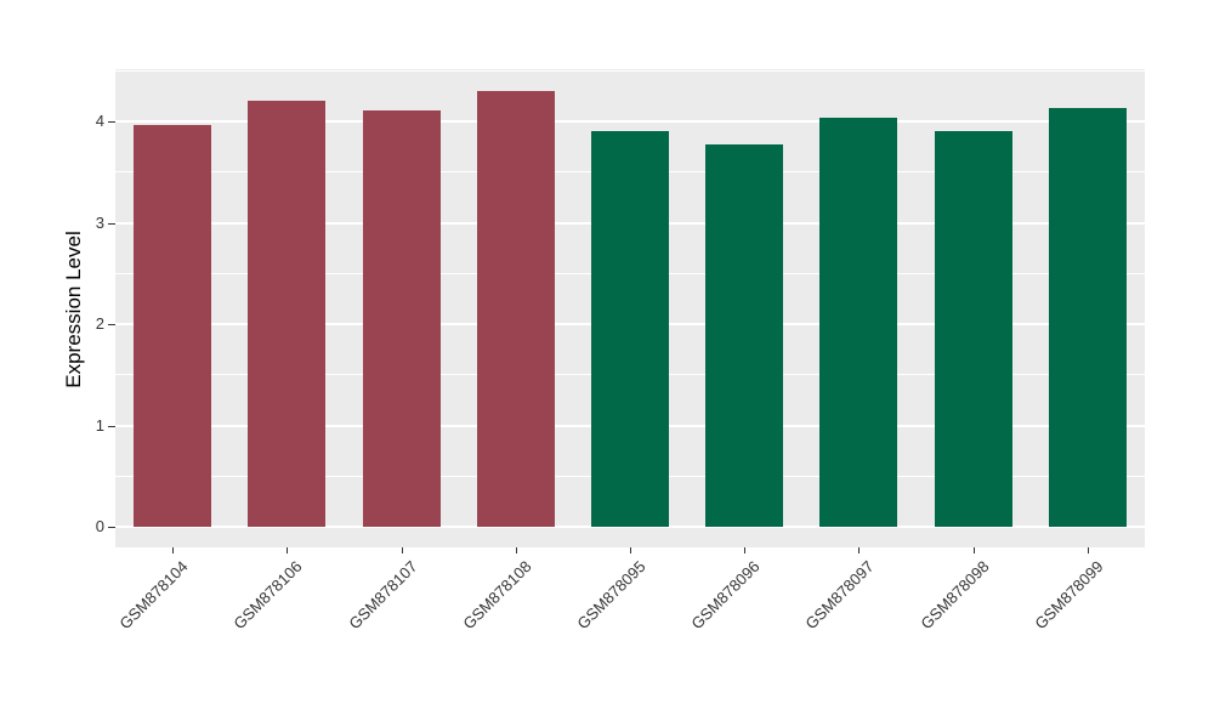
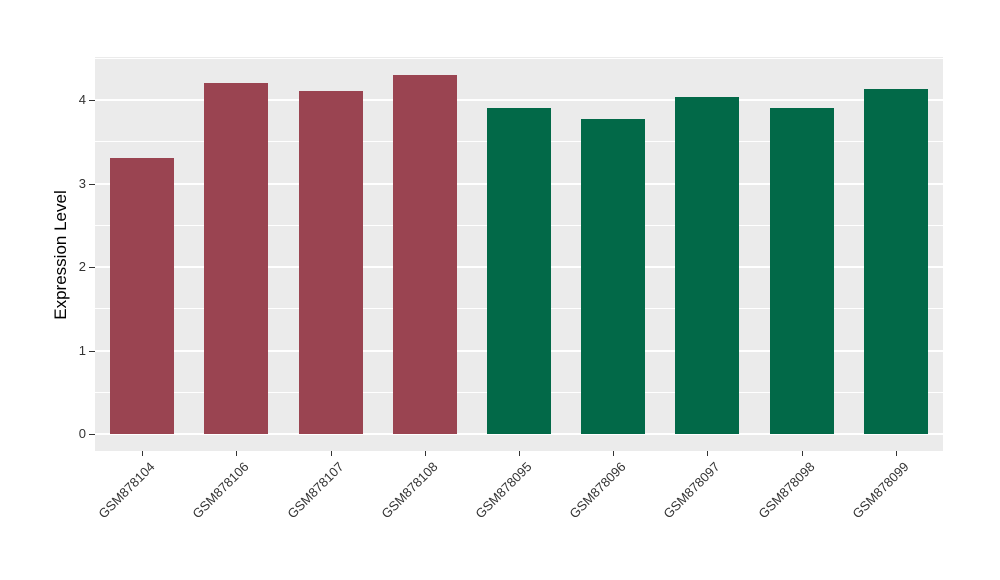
GSM878104: 4.0 -> 3.3
